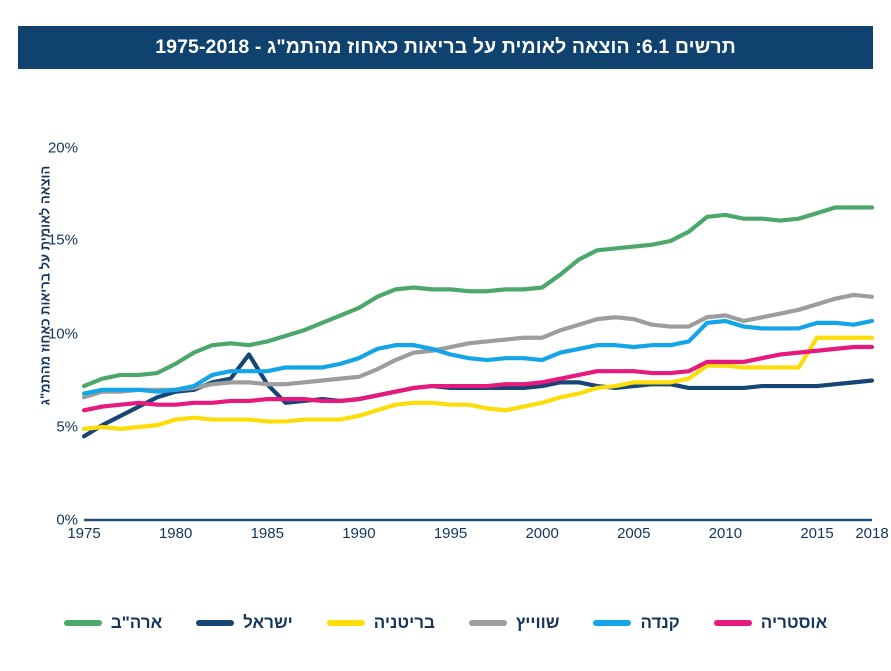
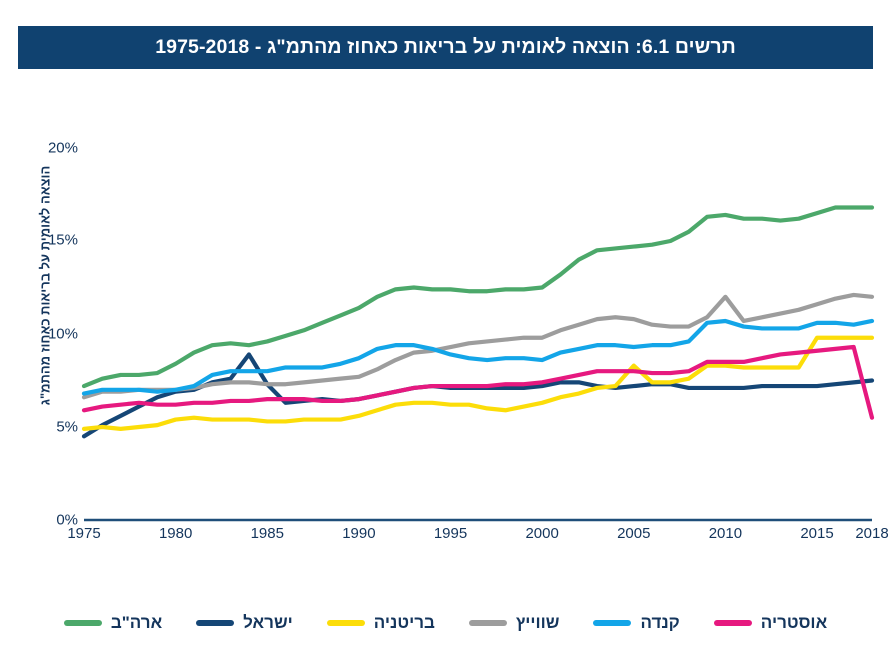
בריטניה/2005: 7.4% -> 8.3%
שווייץ/2010: 11.0% -> 12.0%
אוסטריה/2018: 9.3% -> 5.5%
